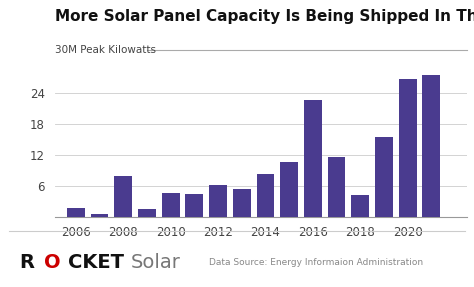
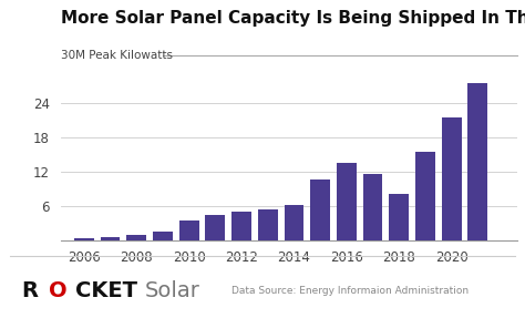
2006: 1.6 -> 0.3
2008: 7.8 -> 1.0
2010: 4.6 -> 3.5
2012: 6.2 -> 5.0
2014: 8.2 -> 6.2
2016: 22.6 -> 13.5
2018: 4.2 -> 8.0
2020: 26.6 -> 21.5
